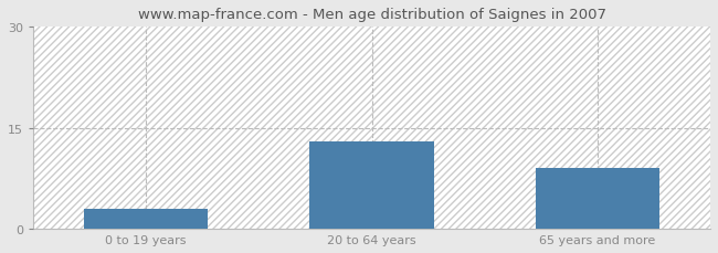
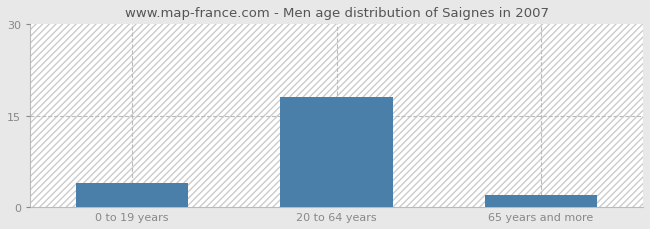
0 to 19 years: 3 -> 4
20 to 64 years: 13 -> 18
65 years and more: 9 -> 2
